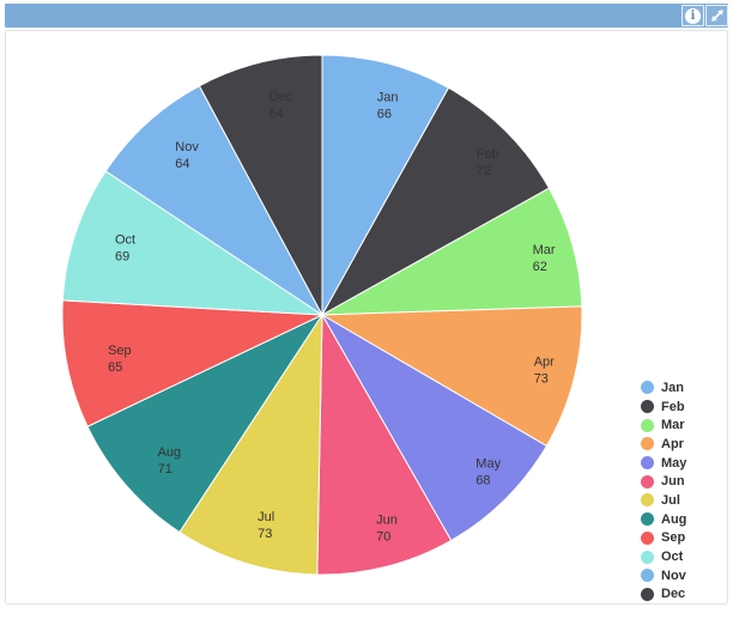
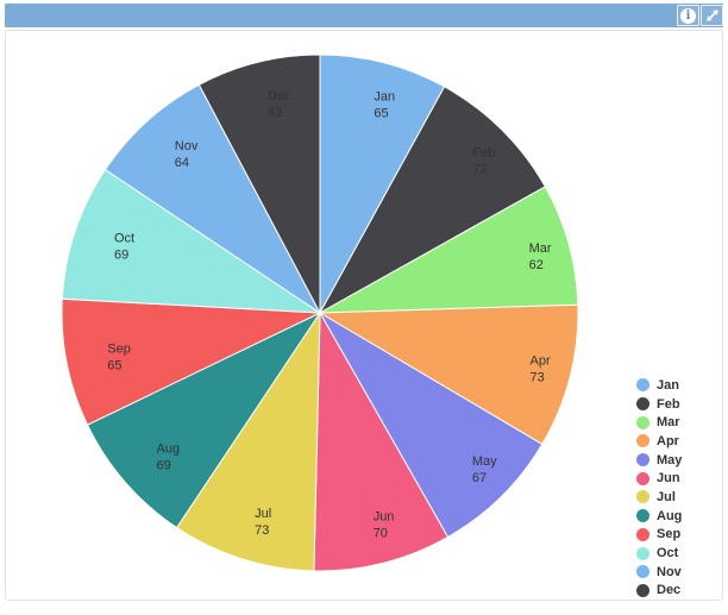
Jan: 66 -> 65
May: 68 -> 67
Aug: 71 -> 69
Dec: 64 -> 63
